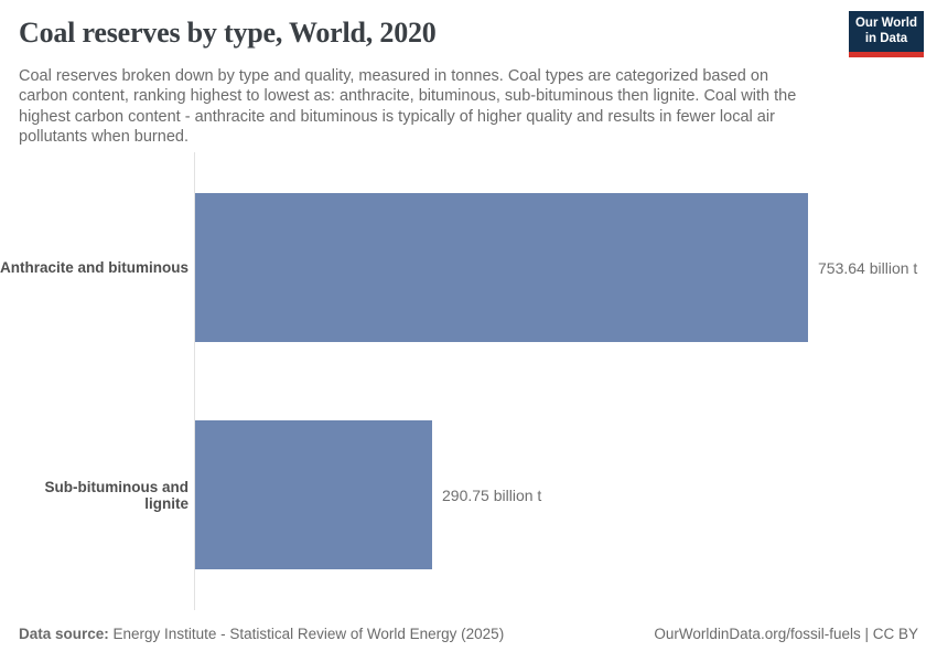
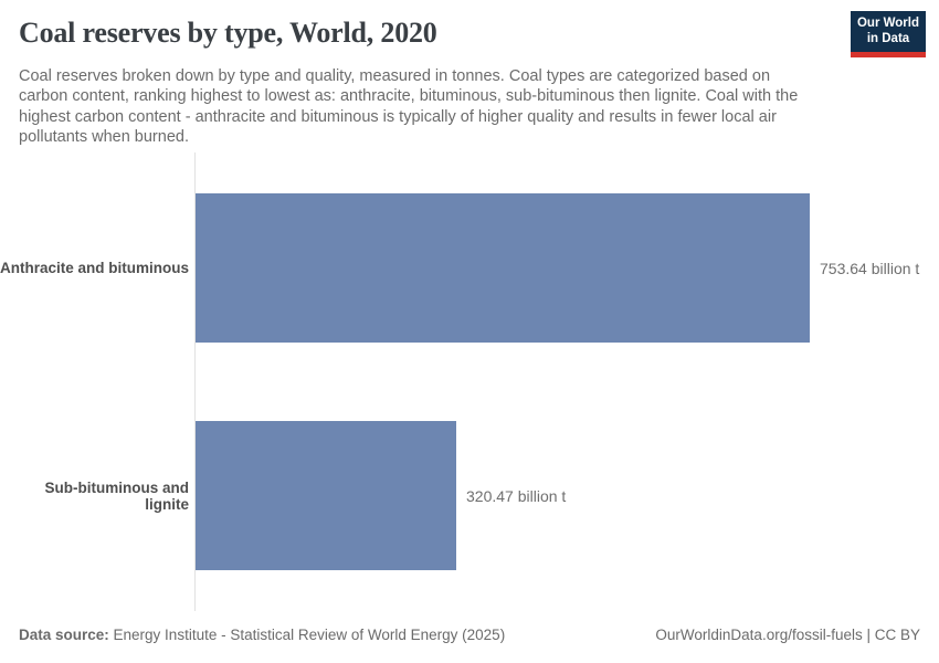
Sub-bituminous and lignite: 290.75 -> 320.47
